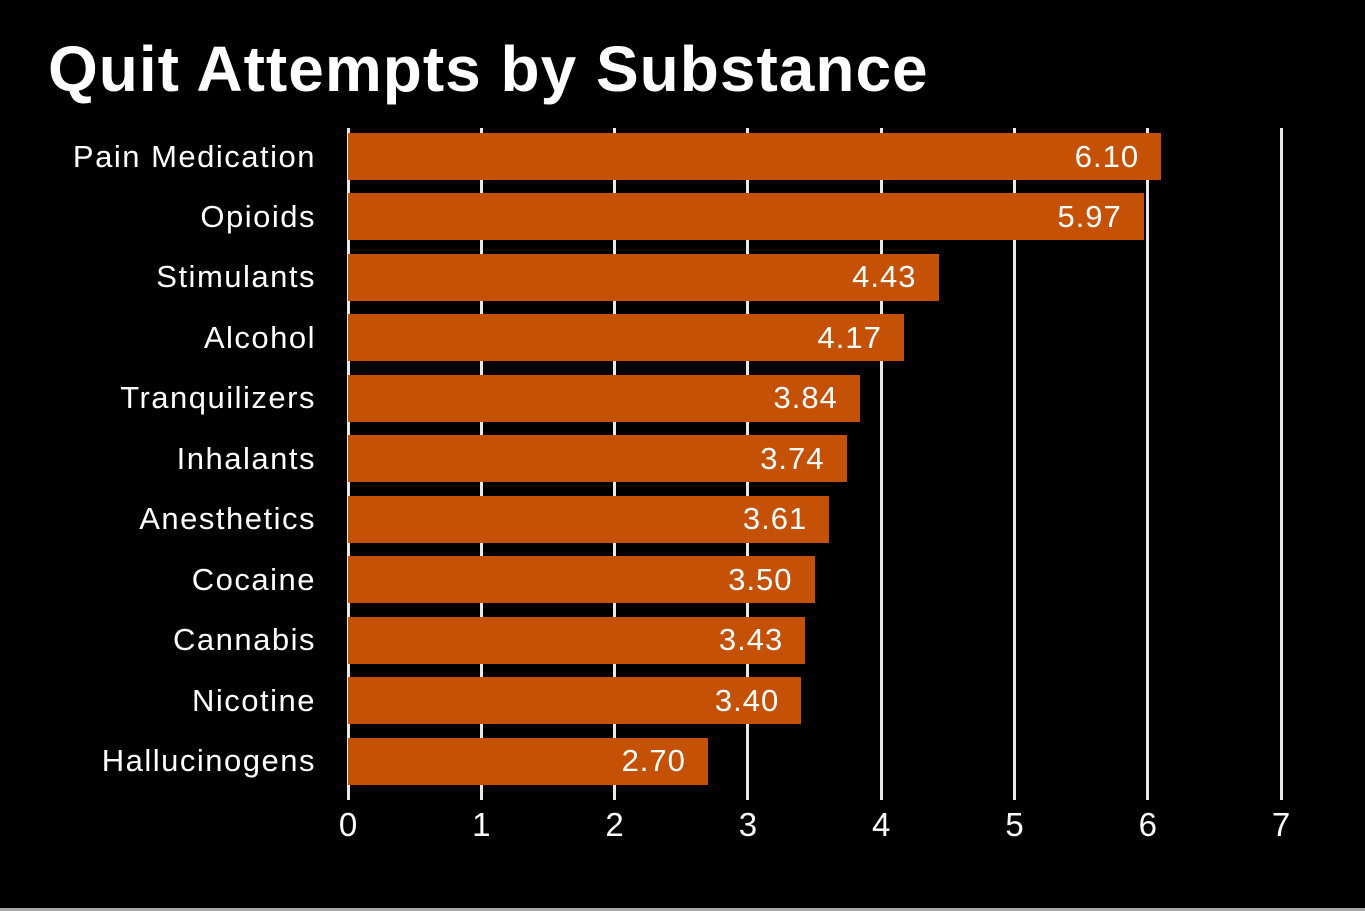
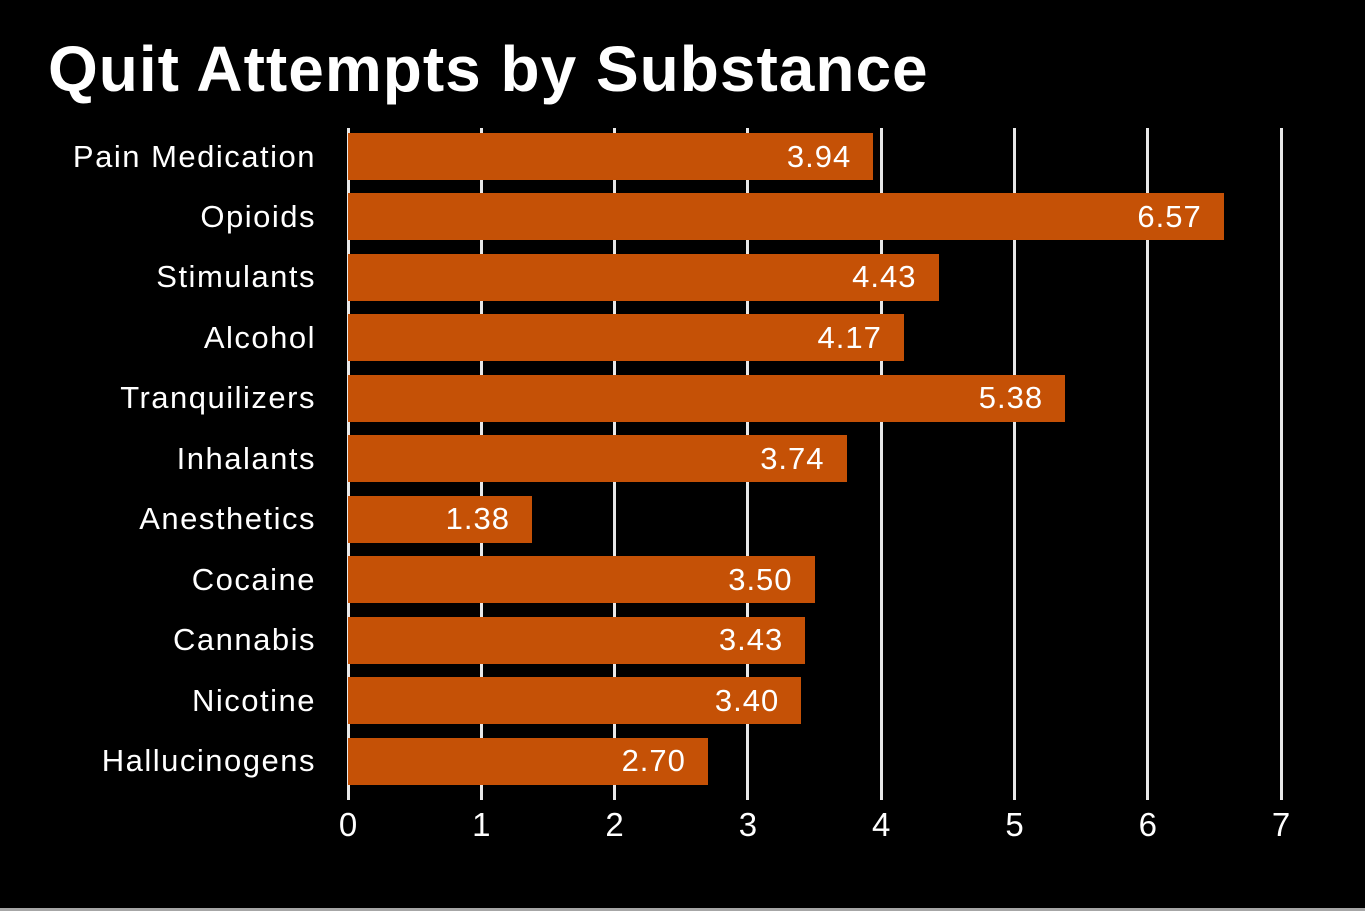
Pain Medication: 6.10 -> 3.94
Opioids: 5.97 -> 6.57
Tranquilizers: 3.84 -> 5.38
Anesthetics: 3.61 -> 1.38
